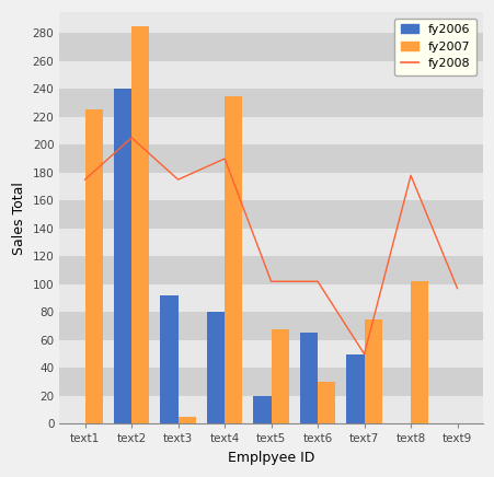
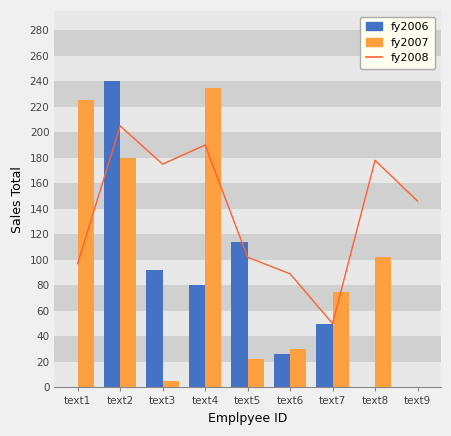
fy2008/text1: 175 -> 97
fy2007/text2: 285 -> 180
fy2006/text5: 20 -> 114
fy2007/text5: 68 -> 22
fy2006/text6: 65 -> 26
fy2008/text6: 102 -> 89
fy2008/text9: 97 -> 146
